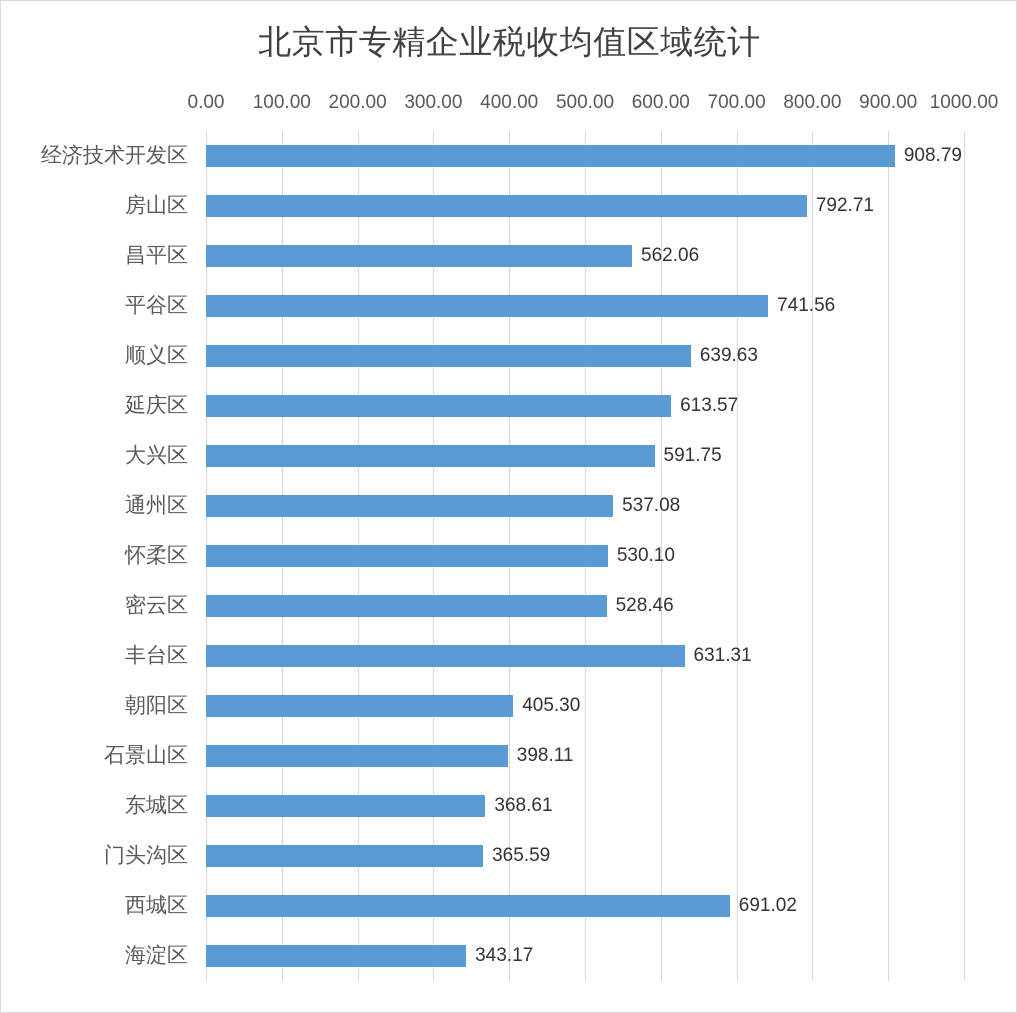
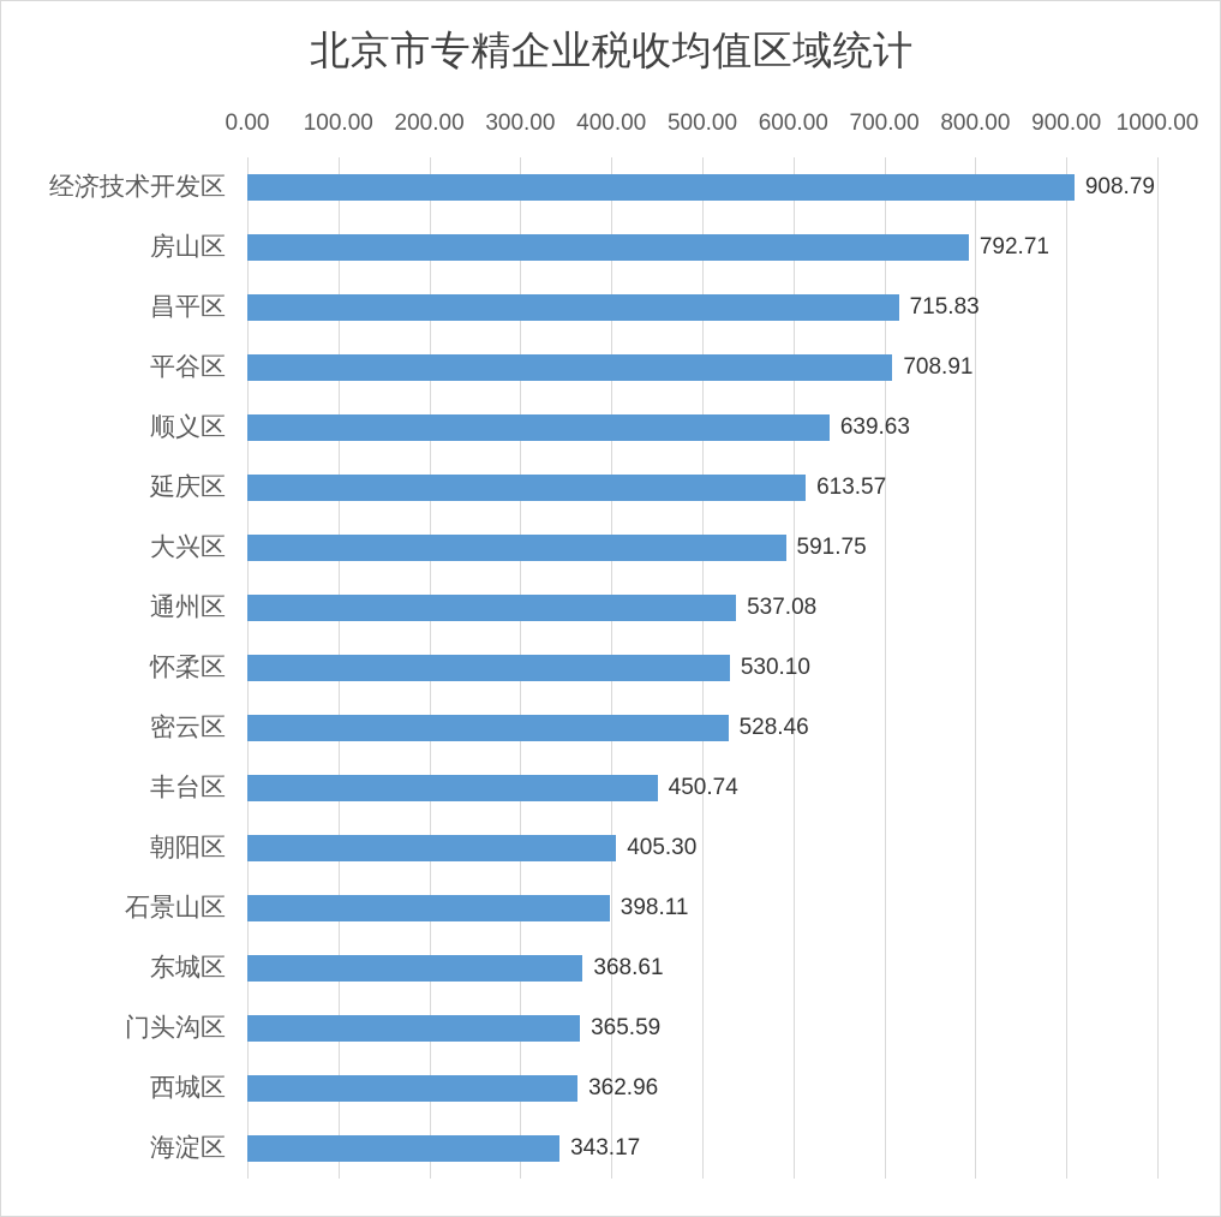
昌平区: 562.06 -> 715.83
平谷区: 741.56 -> 708.91
丰台区: 631.31 -> 450.74
西城区: 691.02 -> 362.96
